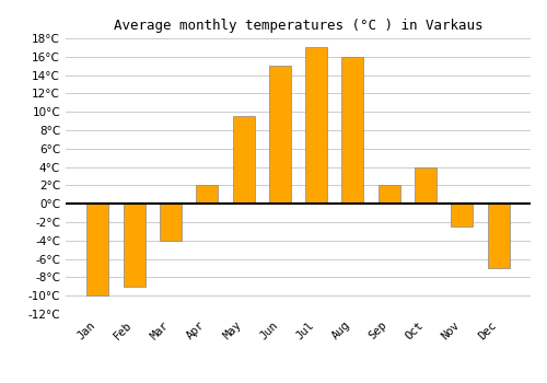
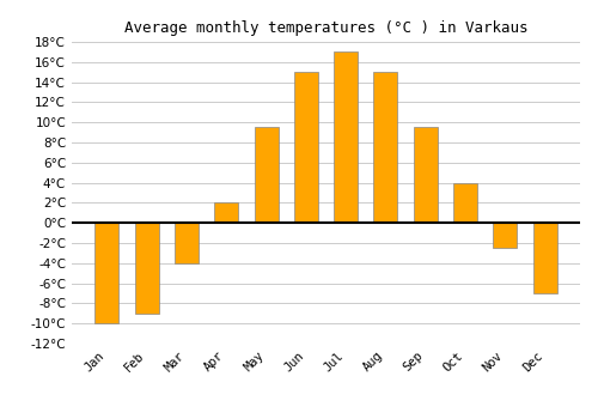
Aug: 16.0°C -> 15.0°C
Sep: 2.0°C -> 9.5°C
